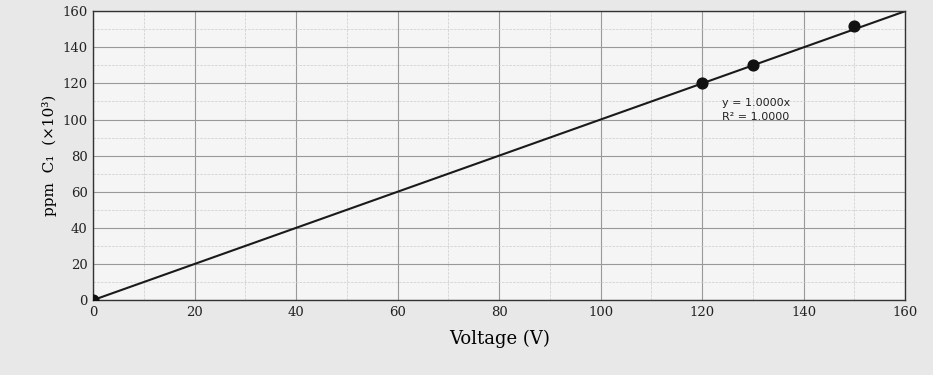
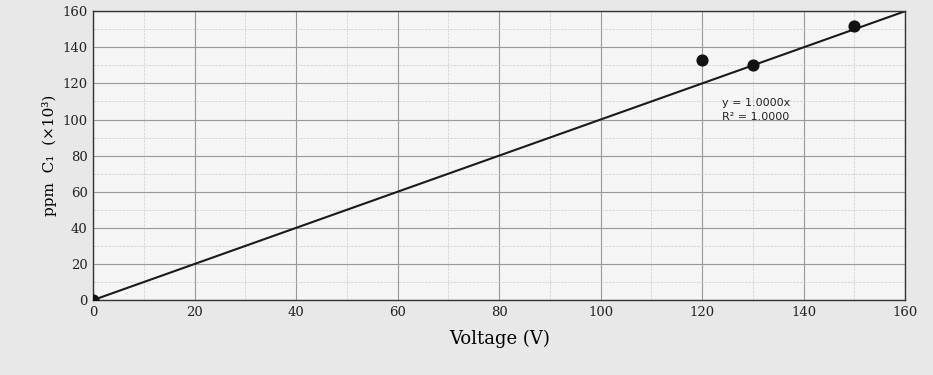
120: 120 -> 133
